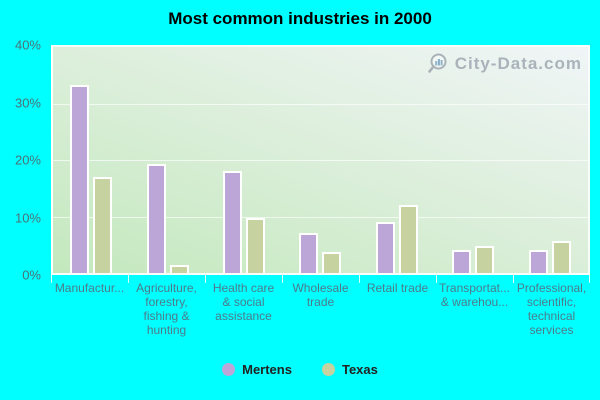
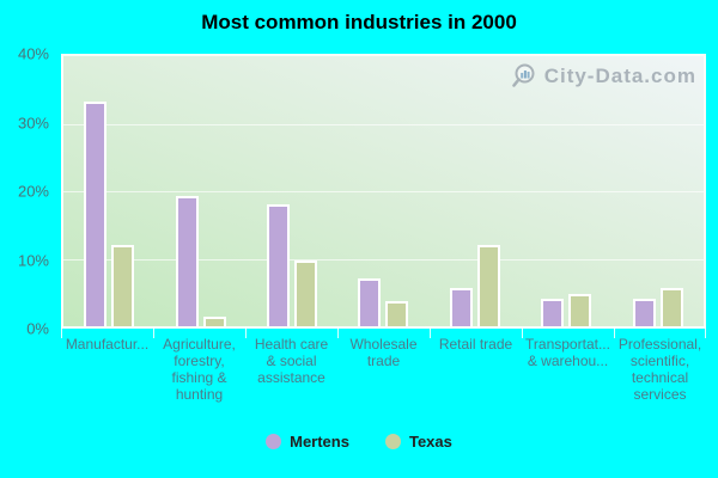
Texas/Manufactur...: 17% -> 12%
Mertens/Retail trade: 9% -> 6%
